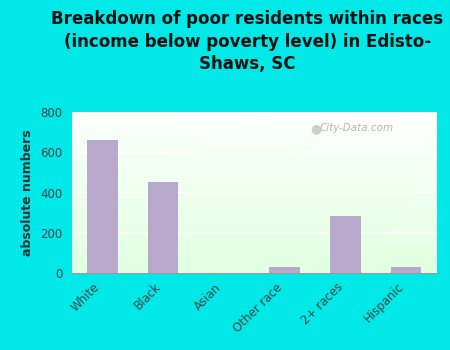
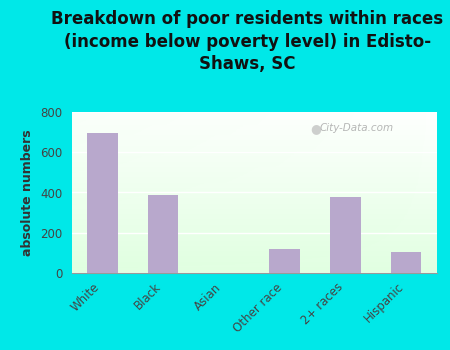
White: 660 -> 695
Black: 450 -> 390
Other race: 28 -> 120
2+ races: 285 -> 380
Hispanic: 28 -> 105
